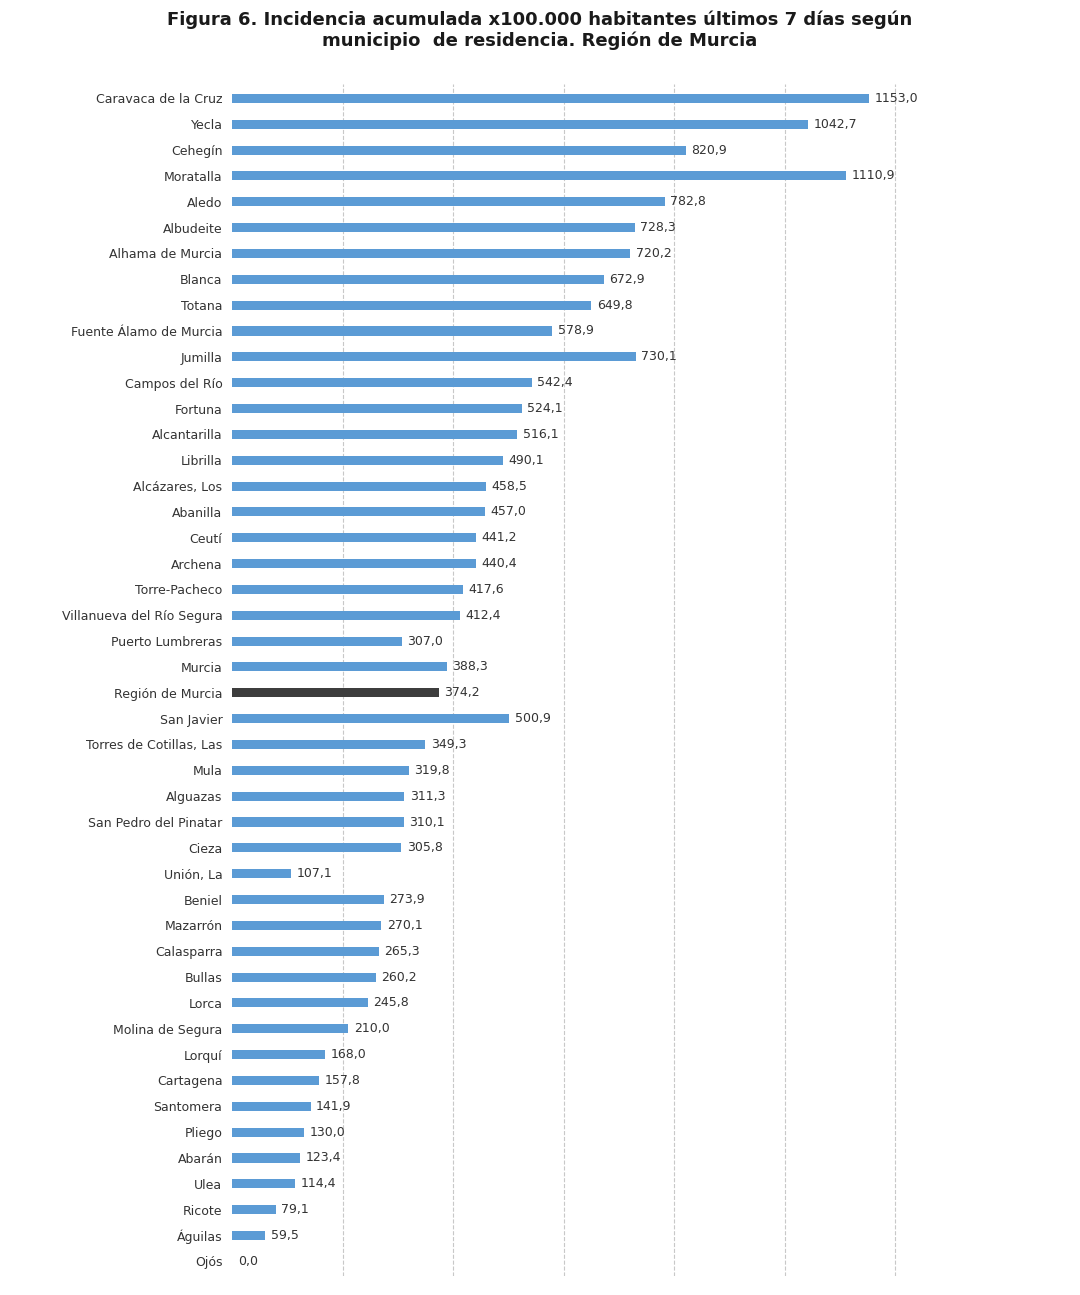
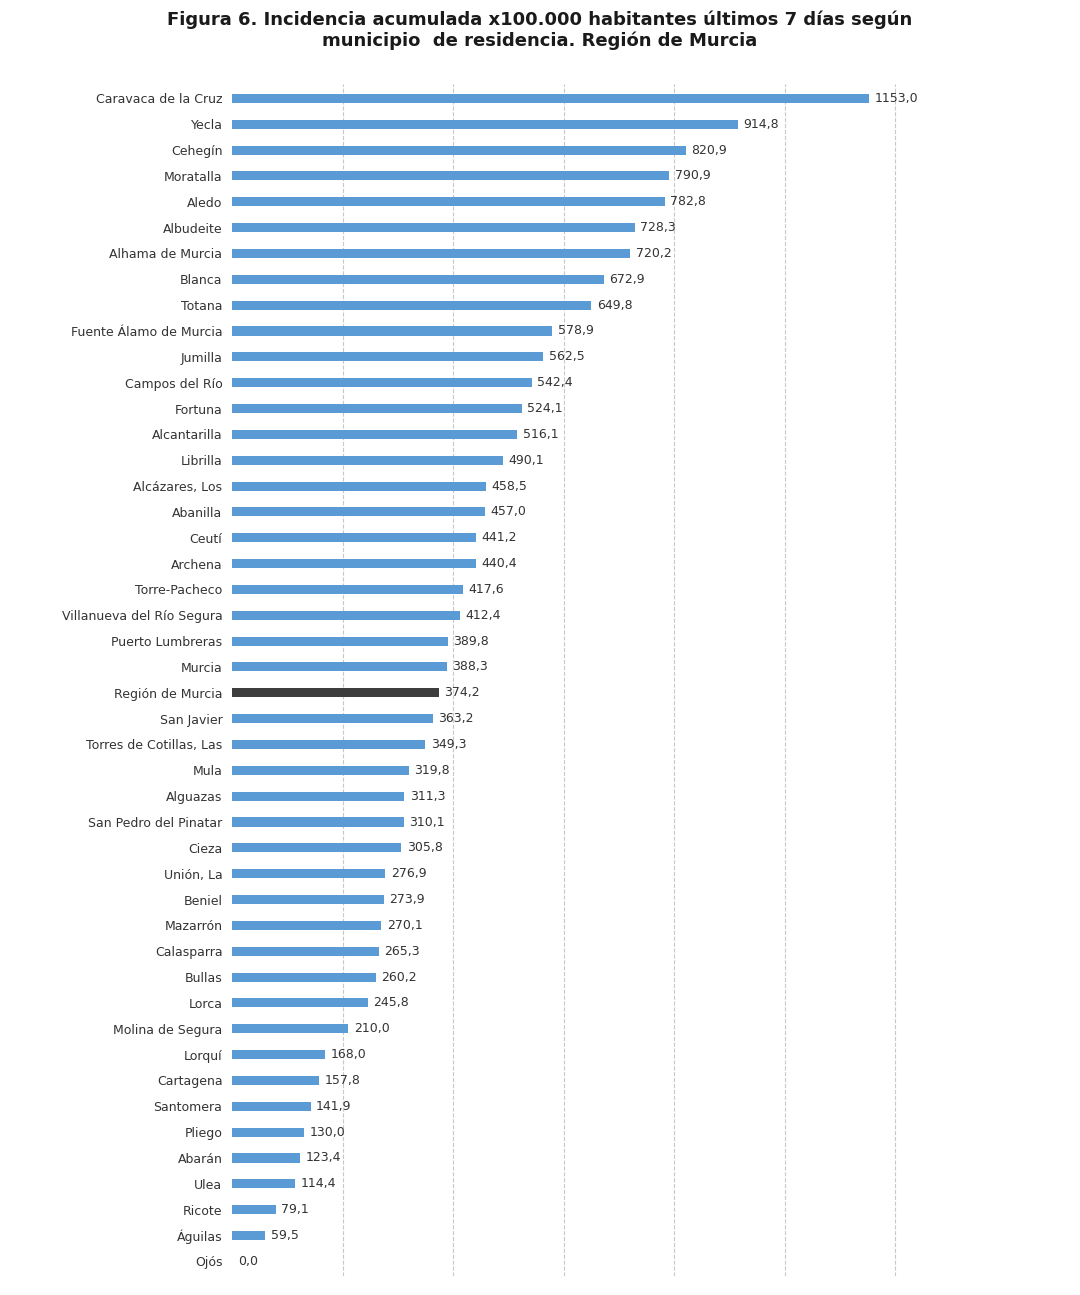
Yecla: 1042,7 -> 914,8
Moratalla: 1110,9 -> 790,9
Jumilla: 730,1 -> 562,5
Puerto Lumbreras: 307,0 -> 389,8
San Javier: 500,9 -> 363,2
Unión, La: 107,1 -> 276,9
